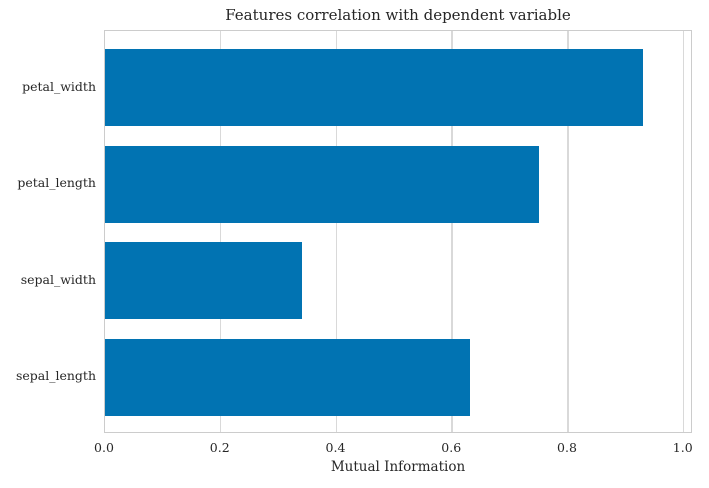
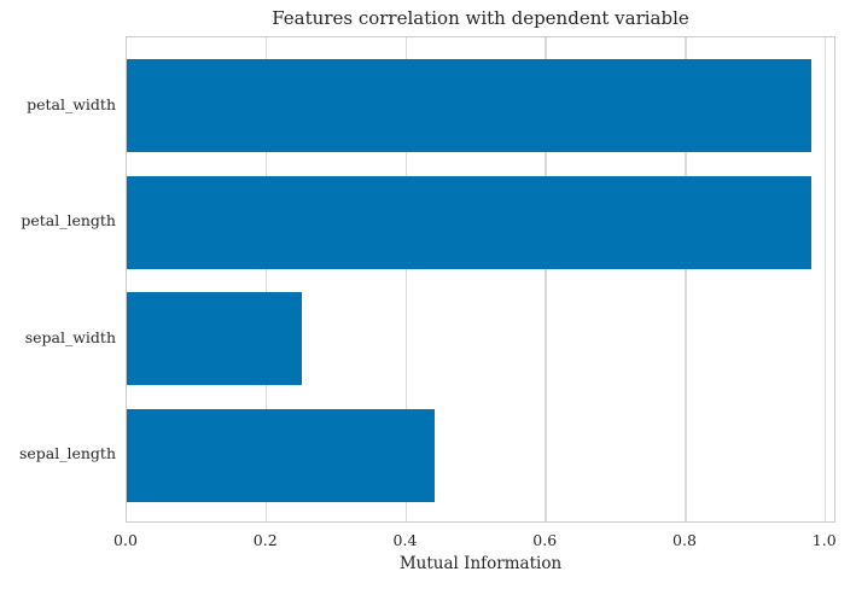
petal_width: 0.93 -> 0.98
petal_length: 0.75 -> 0.98
sepal_width: 0.34 -> 0.25
sepal_length: 0.63 -> 0.44
